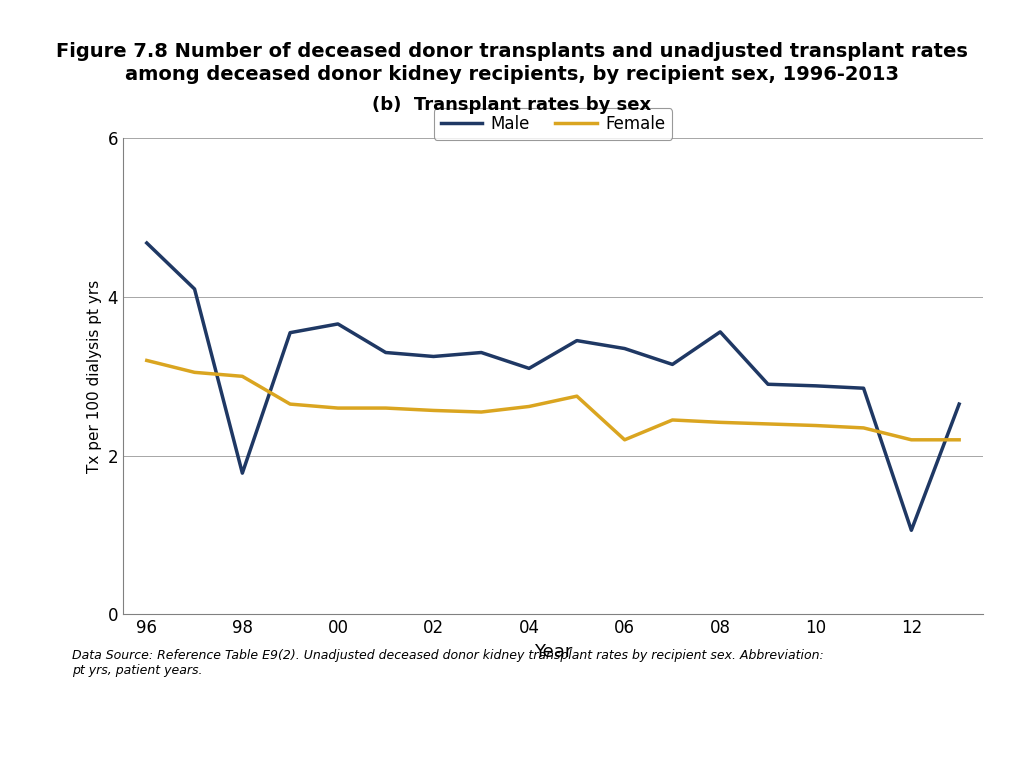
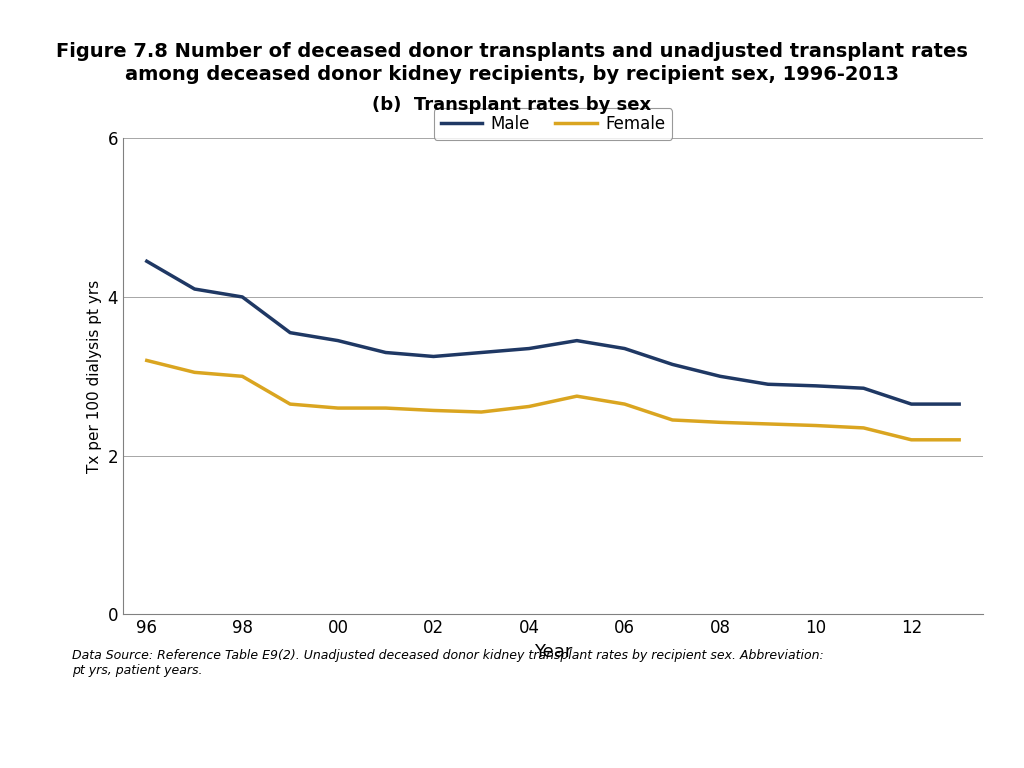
Male/96: 4.68 -> 4.45
Male/98: 1.78 -> 4.00
Male/00: 3.66 -> 3.45
Male/04: 3.10 -> 3.35
Female/06: 2.20 -> 2.65
Male/08: 3.56 -> 3.00
Male/12: 1.06 -> 2.65
